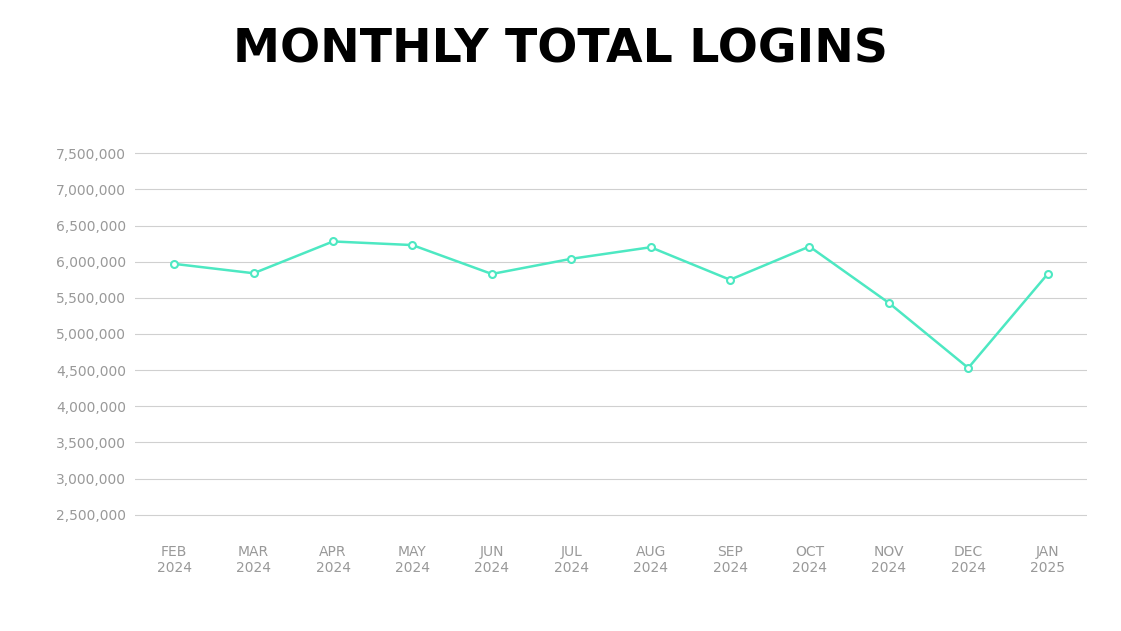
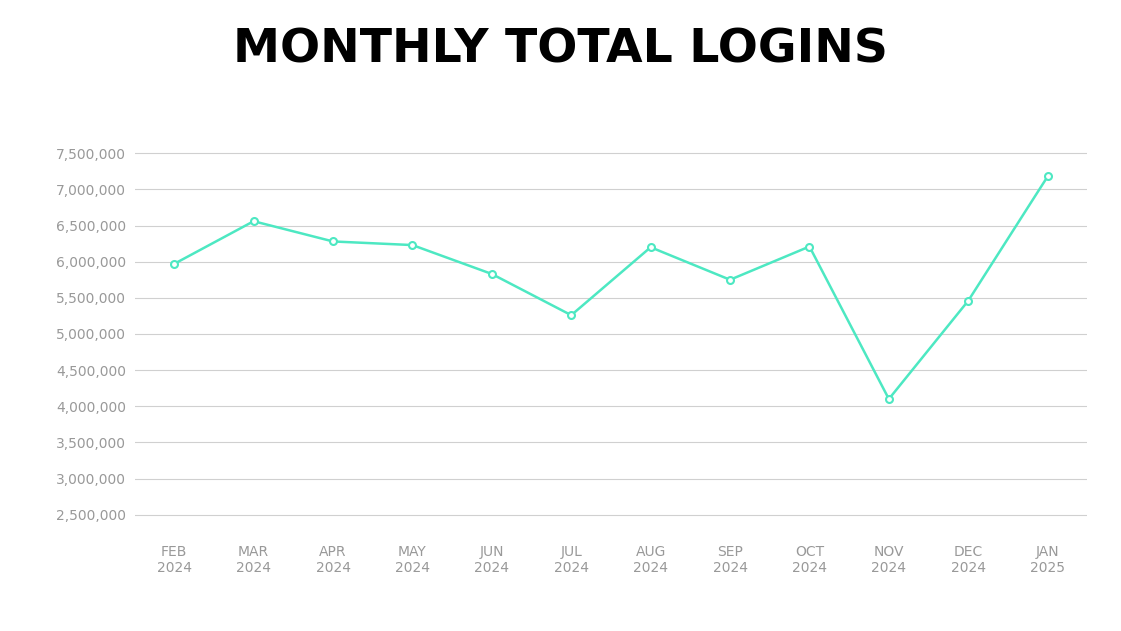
MAR 2024: 5,840,000 -> 6,560,000
JUL 2024: 6,040,000 -> 5,260,000
NOV 2024: 5,430,000 -> 4,100,000
DEC 2024: 4,530,000 -> 5,460,000
JAN 2025: 5,830,000 -> 7,180,000
